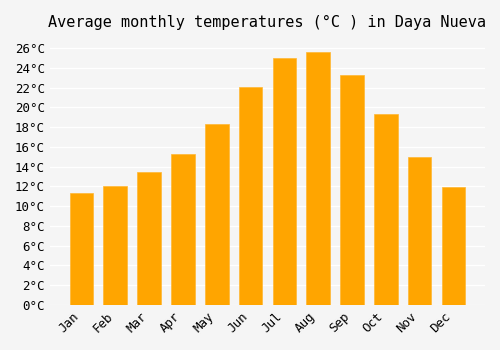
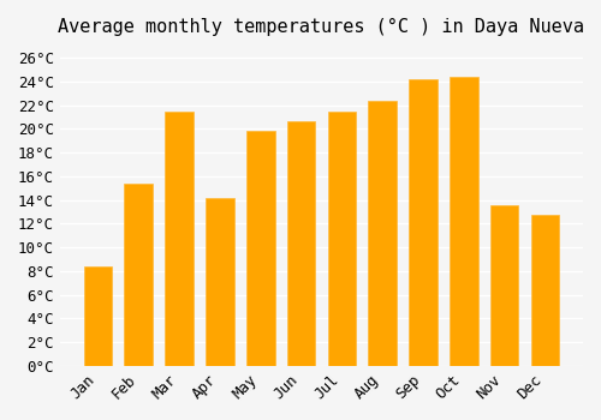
Jan: 11.3°C -> 8.4°C
Feb: 12.0°C -> 15.4°C
Mar: 13.5°C -> 21.4°C
Apr: 15.3°C -> 14.2°C
May: 18.3°C -> 19.8°C
Jun: 22.1°C -> 20.6°C
Jul: 25.0°C -> 21.4°C
Aug: 25.6°C -> 22.4°C
Sep: 23.3°C -> 24.2°C
Oct: 19.3°C -> 24.4°C
Nov: 15.0°C -> 13.6°C
Dec: 11.9°C -> 12.8°C
